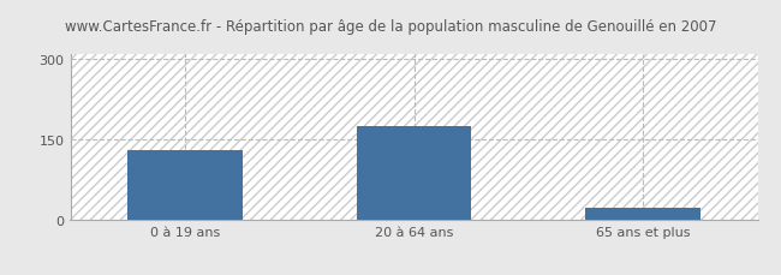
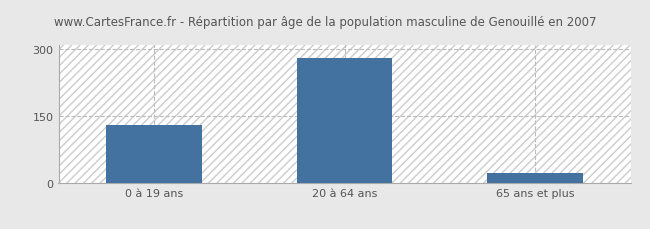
20 à 64 ans: 175 -> 280
